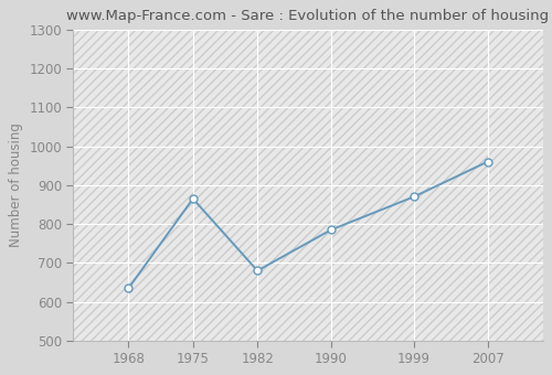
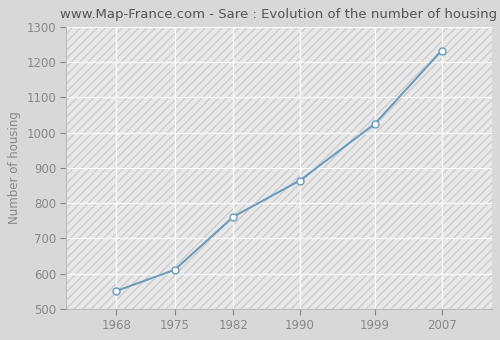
1968: 635 -> 551
1975: 865 -> 611
1982: 680 -> 761
1990: 785 -> 864
1999: 870 -> 1025
2007: 960 -> 1232
